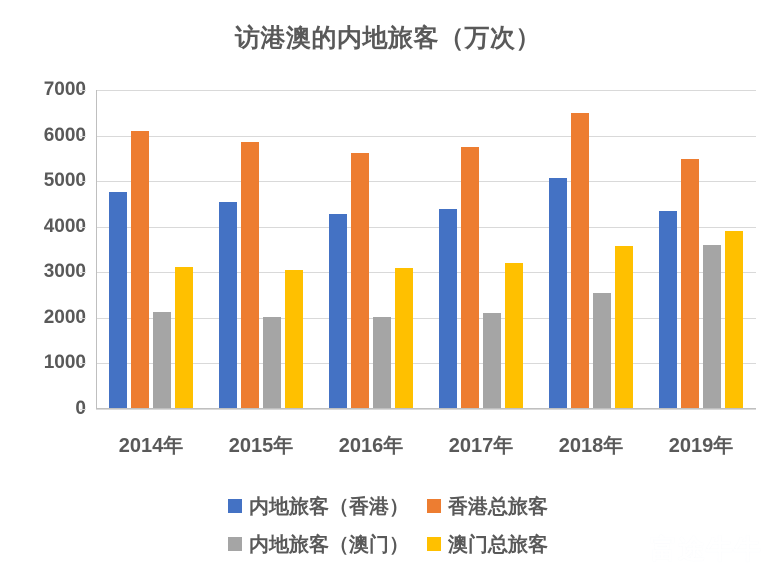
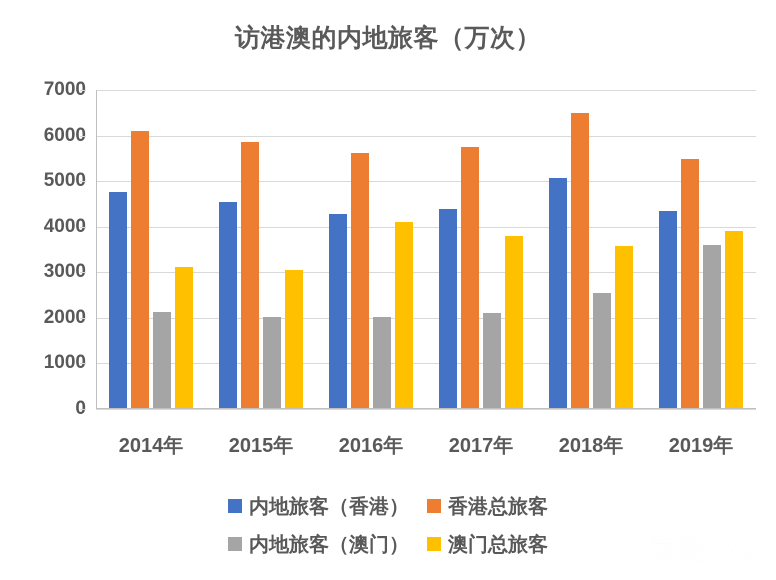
澳门总旅客/2016年: 3100 -> 4100
澳门总旅客/2017年: 3200 -> 3800
